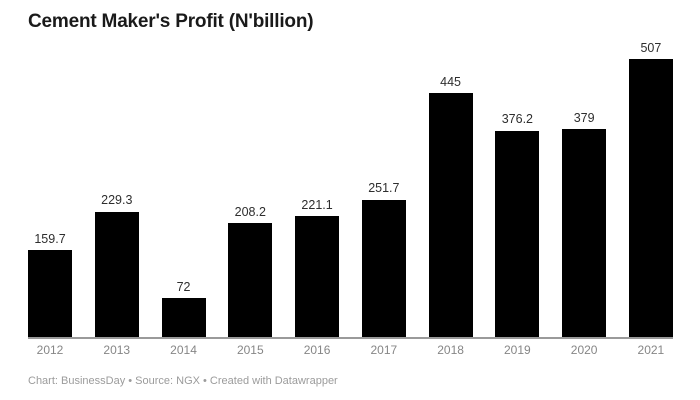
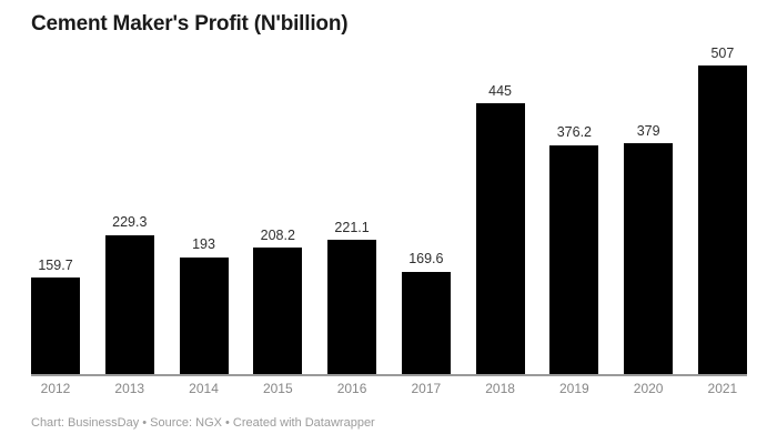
2014: 72 -> 193
2017: 251.7 -> 169.6
